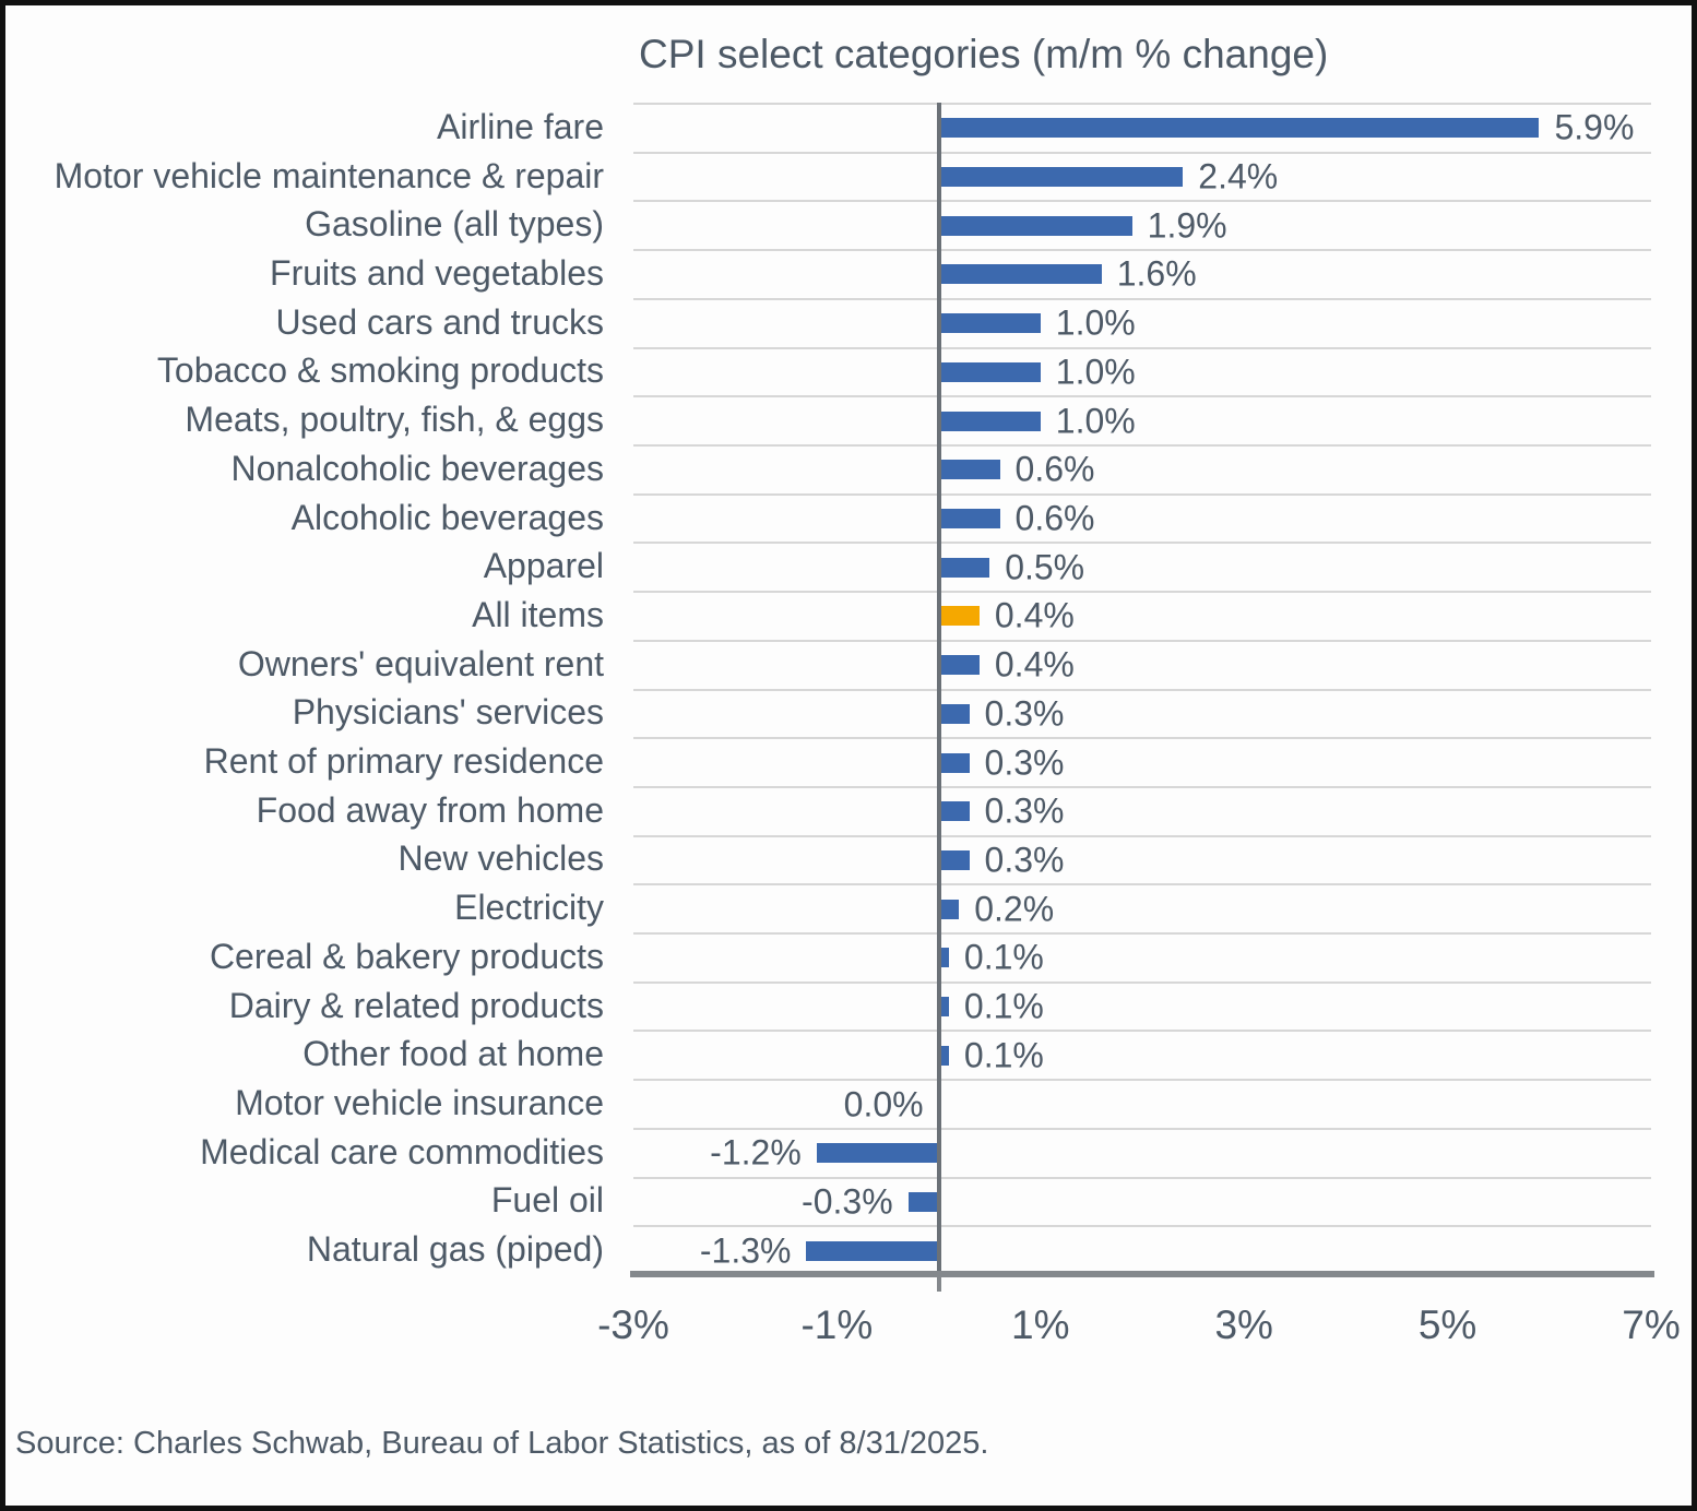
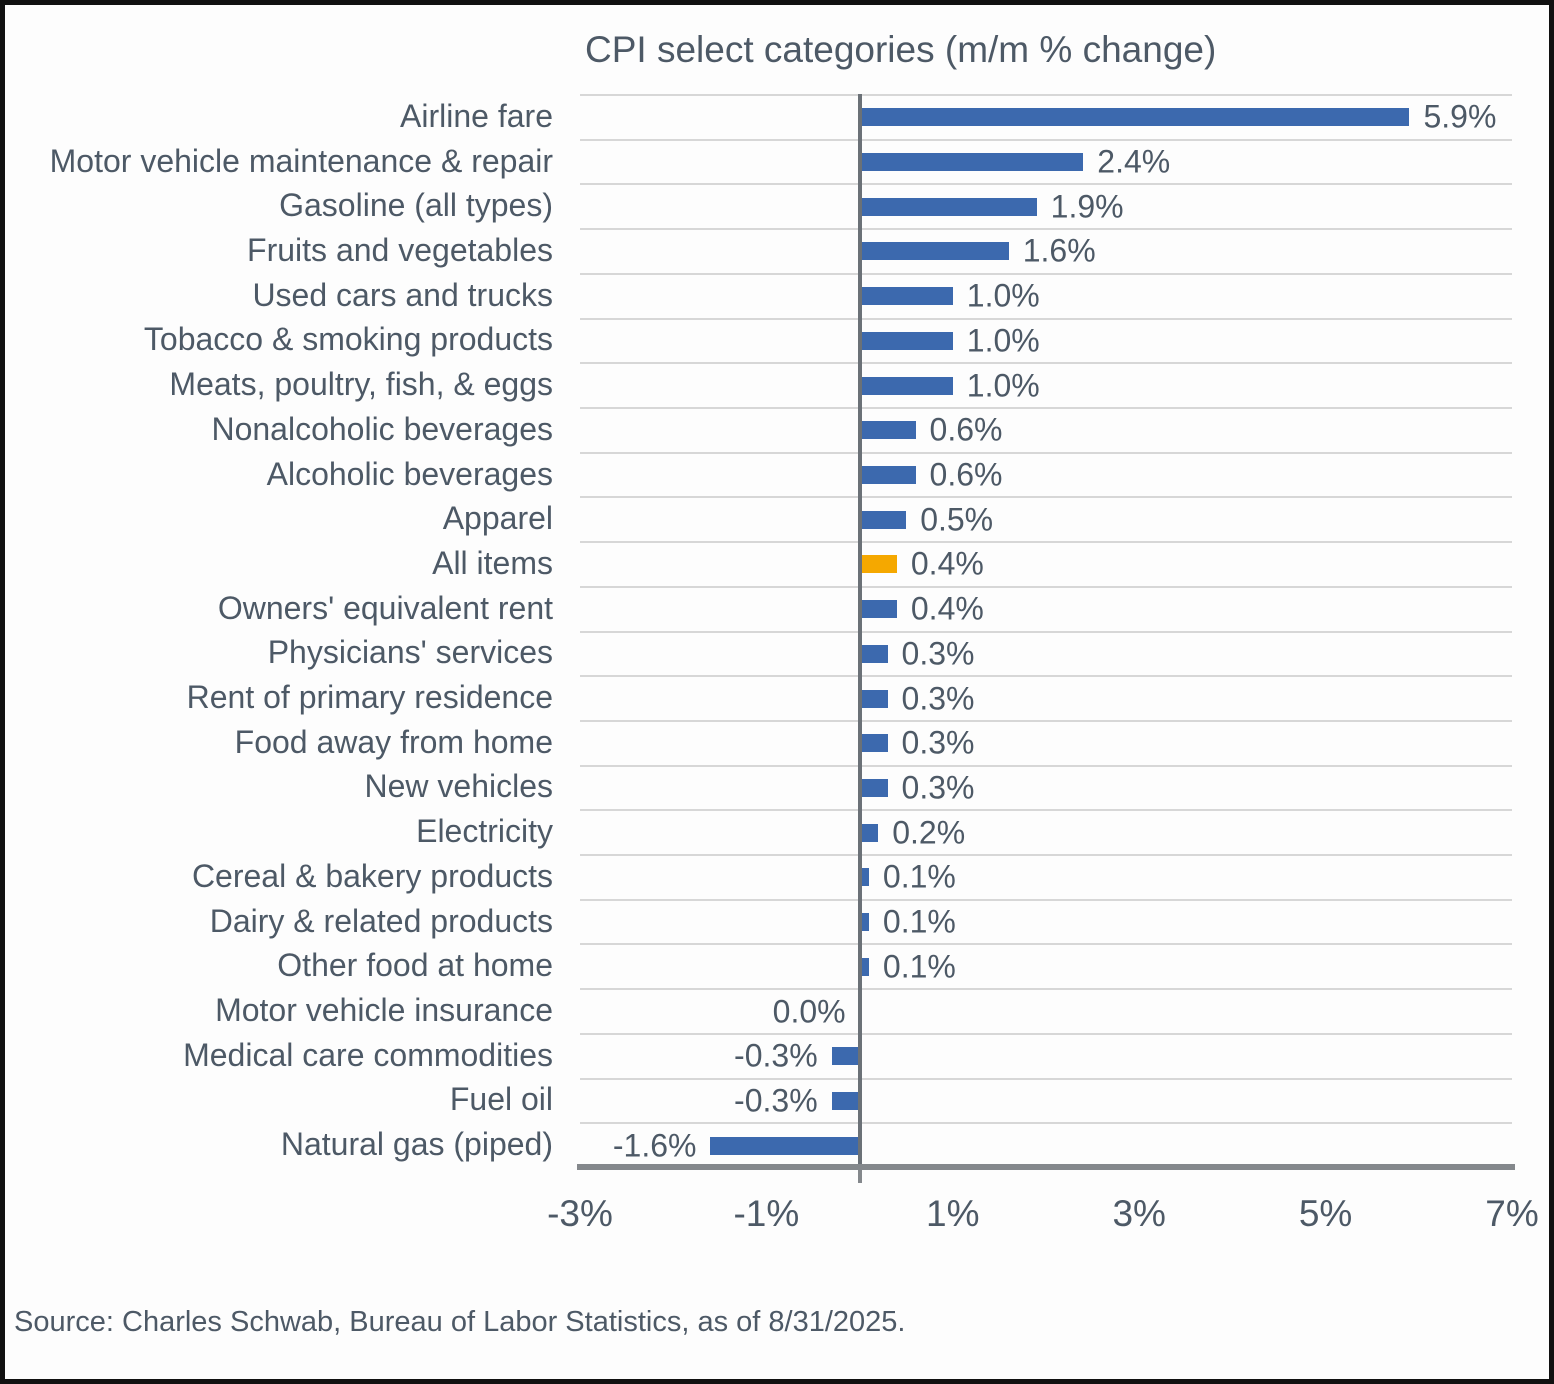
Medical care commodities: -1.2% -> -0.3%
Natural gas (piped): -1.3% -> -1.6%
